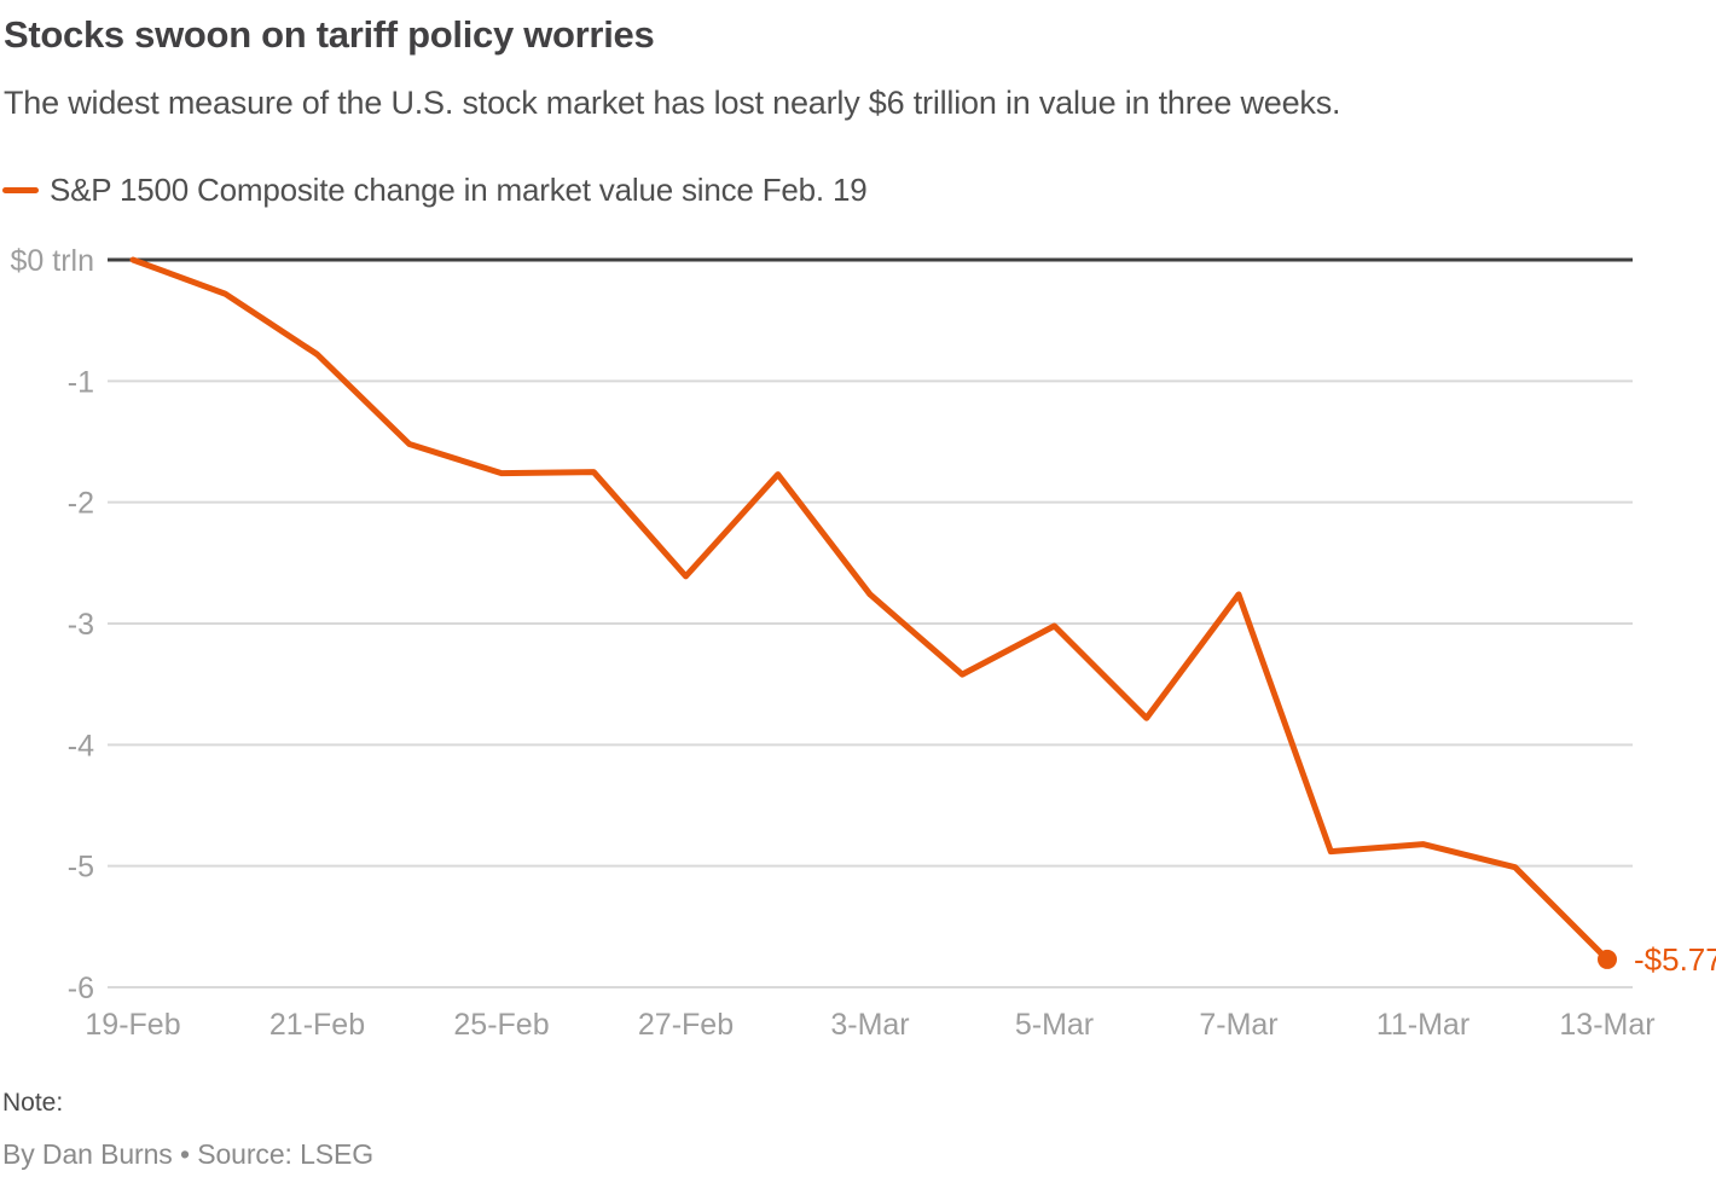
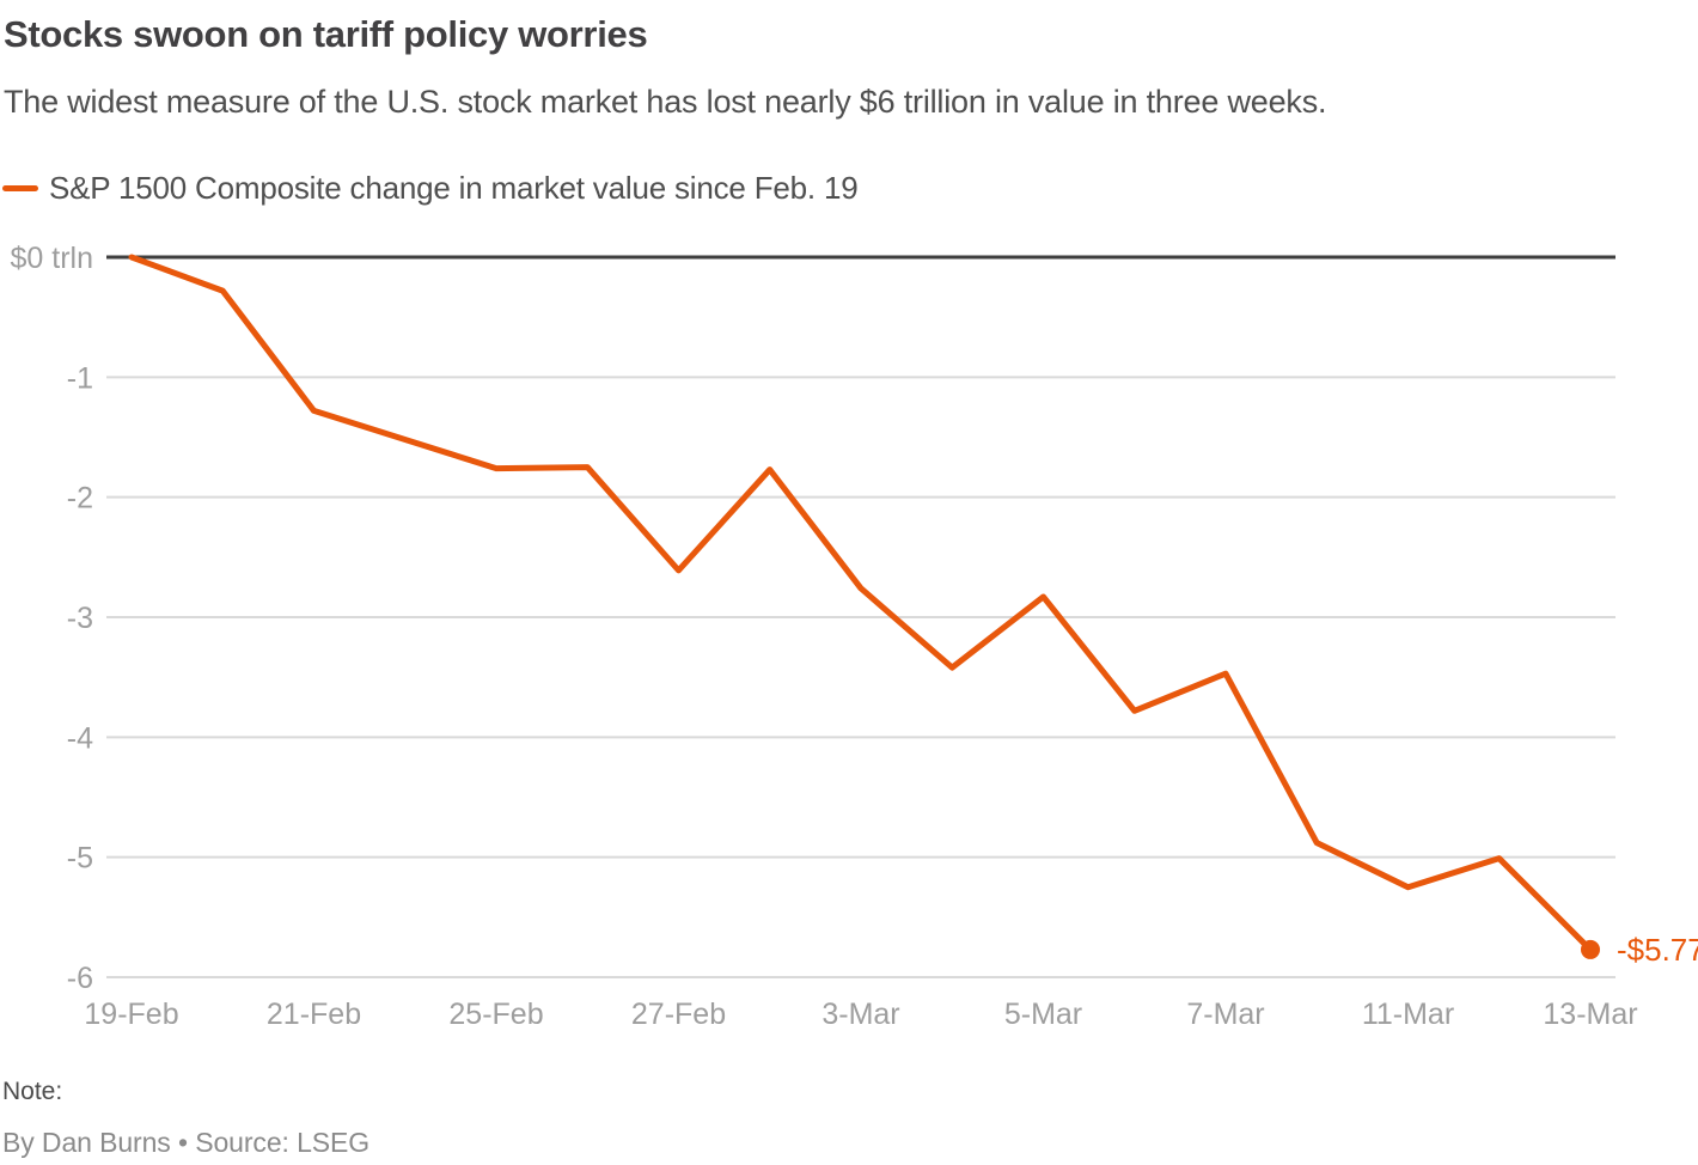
21-Feb: -0.78 -> -1.28
5-Mar: -3.02 -> -2.83
7-Mar: -2.76 -> -3.47
11-Mar: -4.82 -> -5.25
